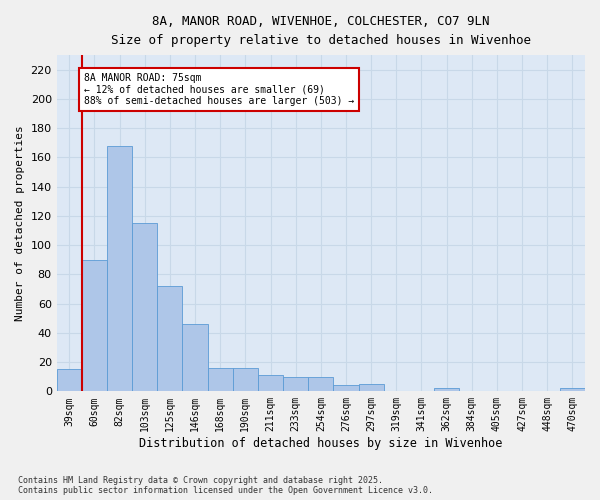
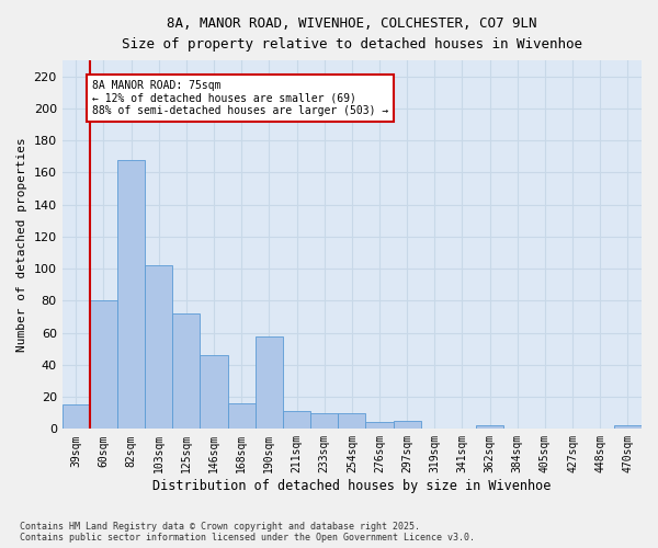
60sqm: 90 -> 80
103sqm: 115 -> 102
190sqm: 16 -> 58
